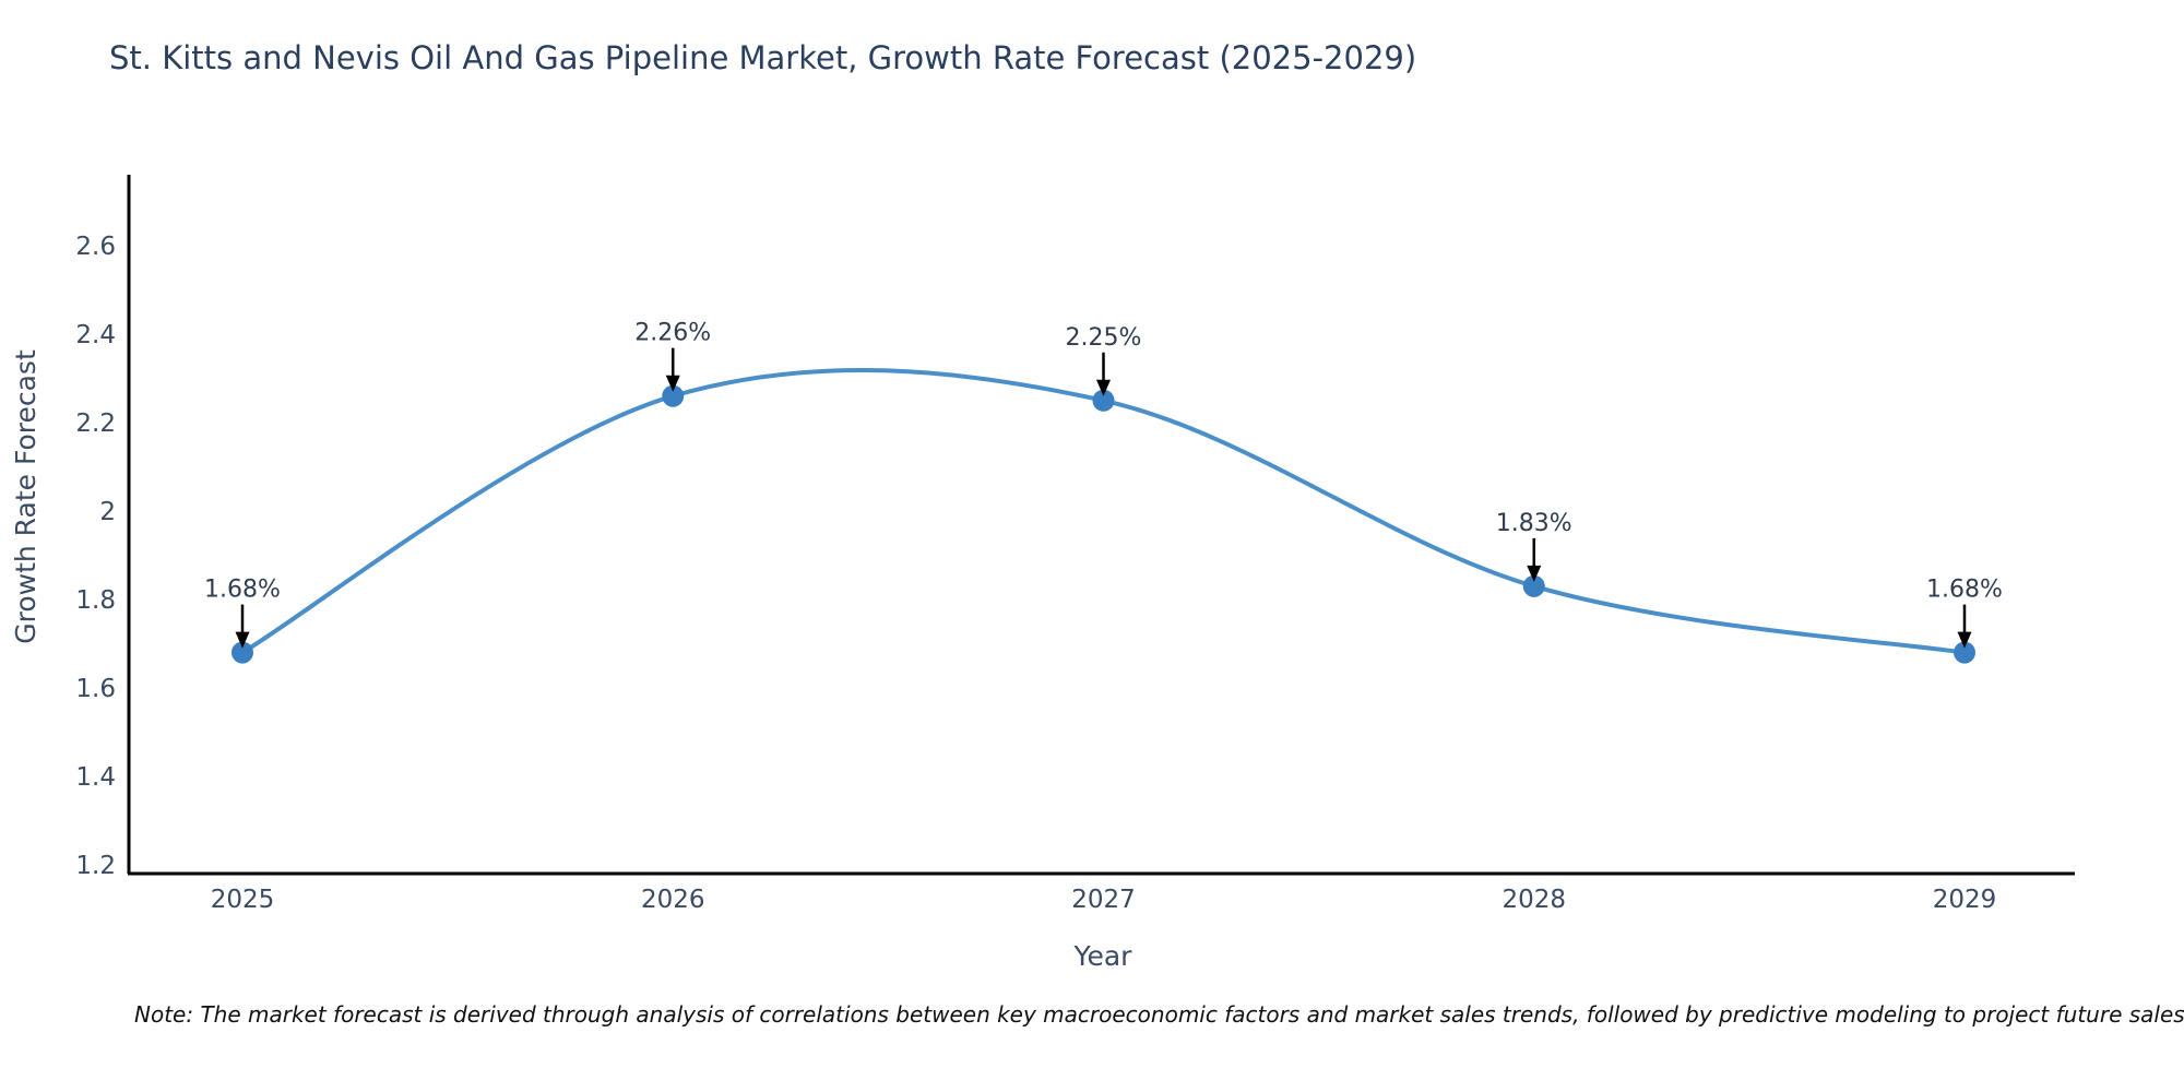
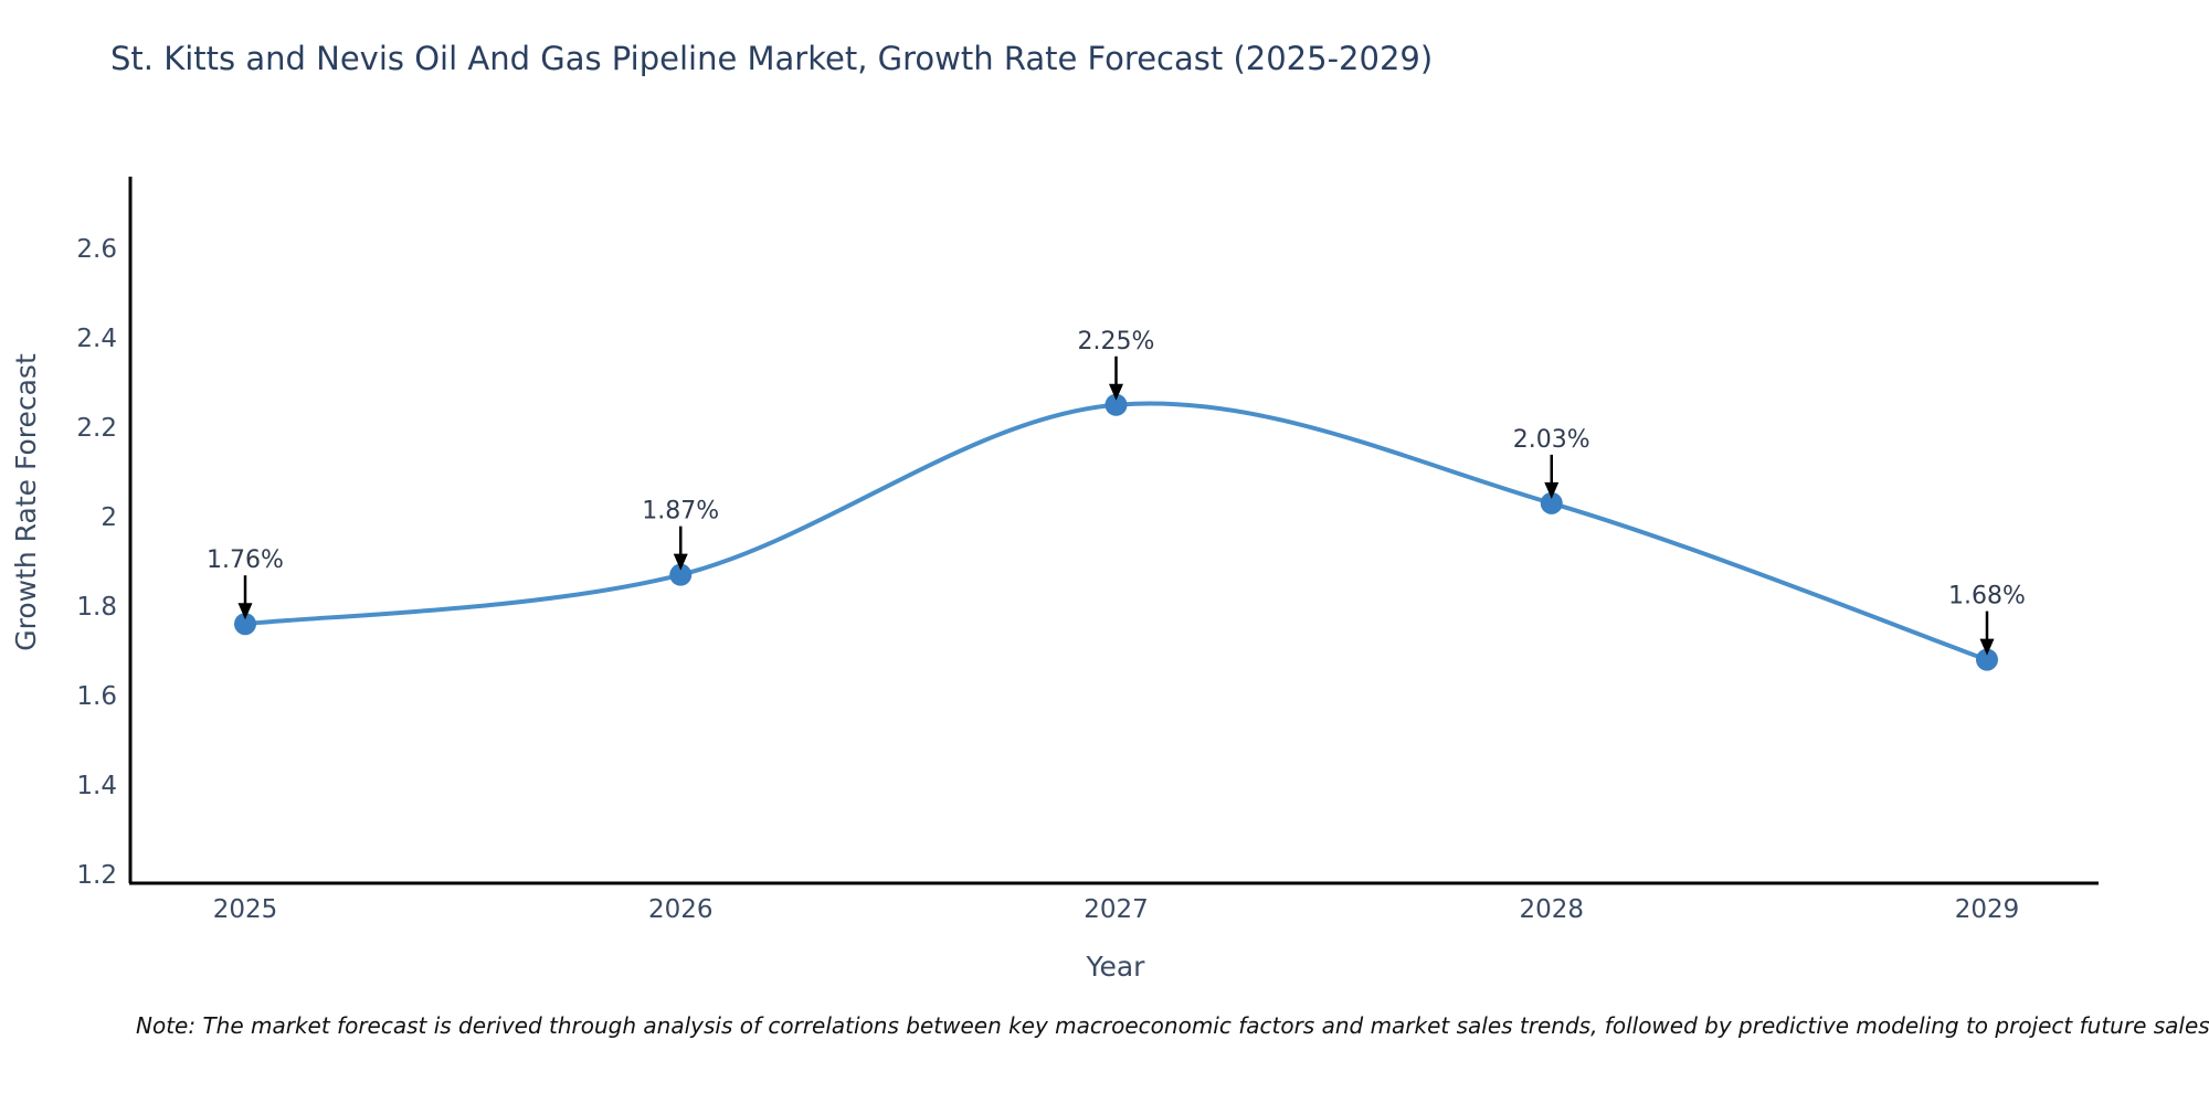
2025: 1.68% -> 1.76%
2026: 2.26% -> 1.87%
2028: 1.83% -> 2.03%
